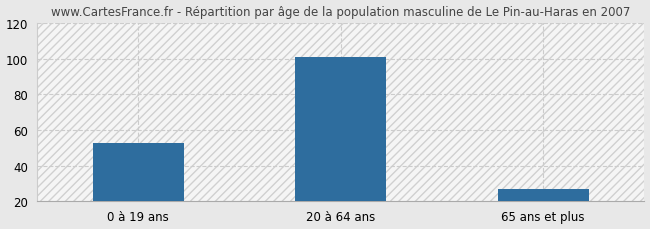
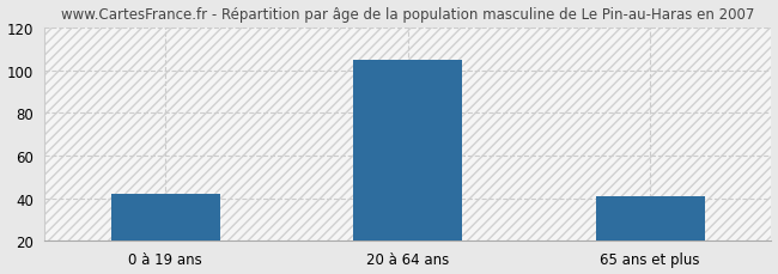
0 à 19 ans: 53 -> 42
20 à 64 ans: 101 -> 105
65 ans et plus: 27 -> 41
